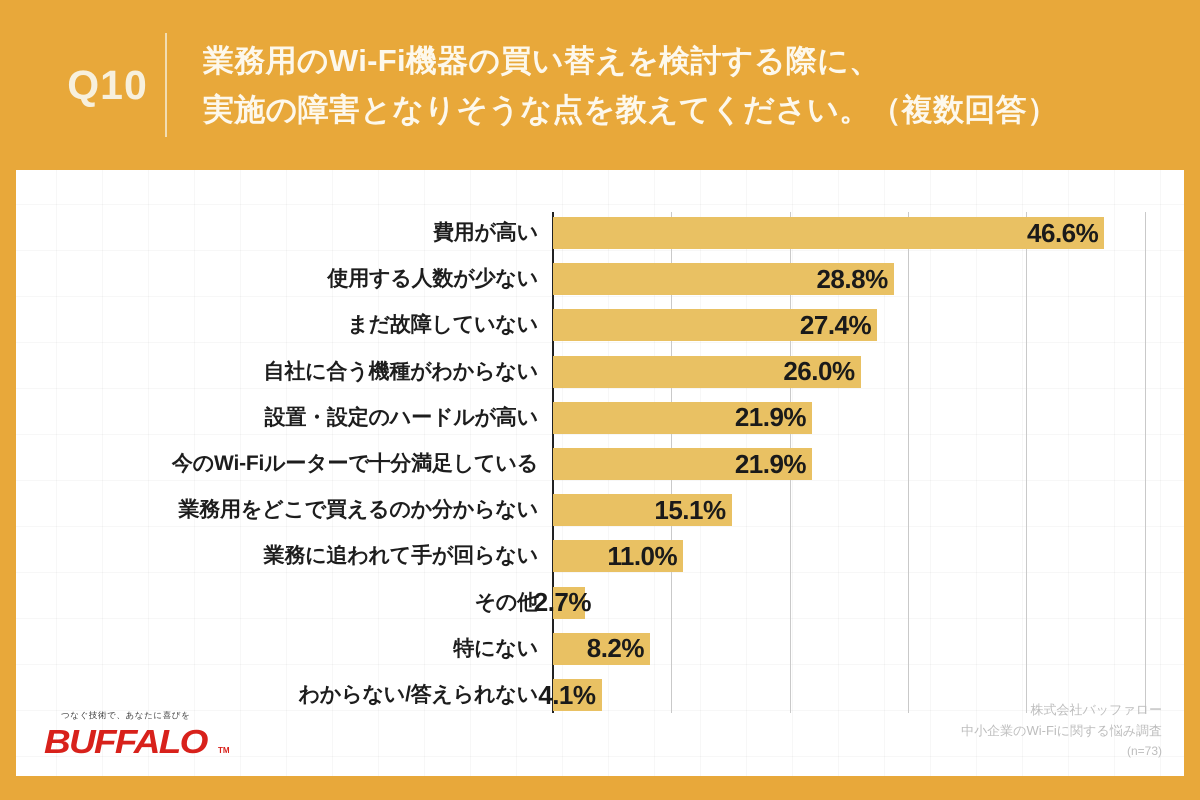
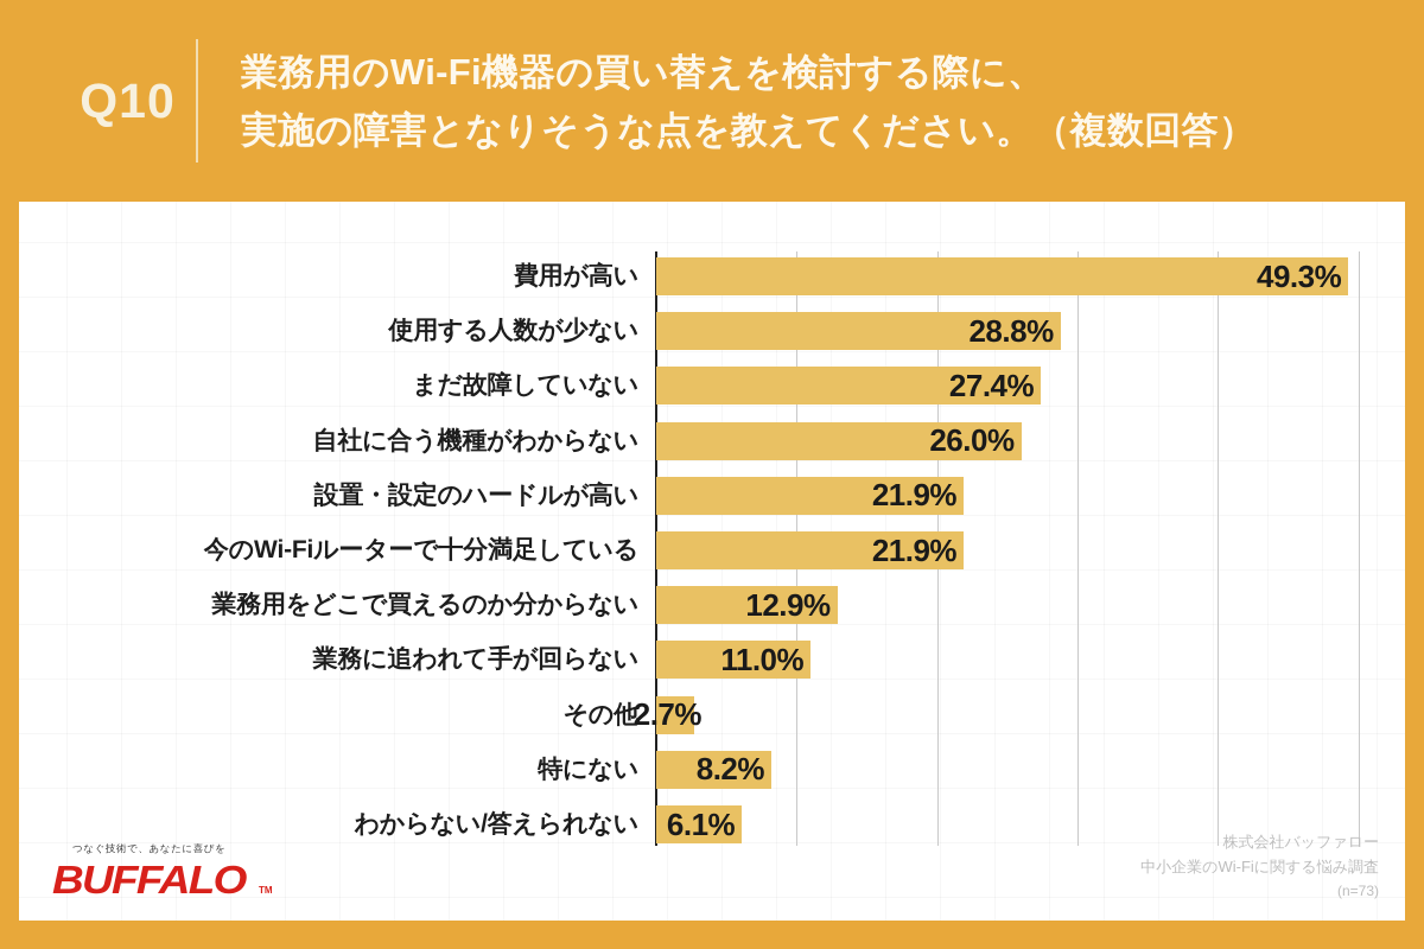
費用が高い: 46.6% -> 49.3%
業務用をどこで買えるのか分からない: 15.1% -> 12.9%
わからない/答えられない: 4.1% -> 6.1%
